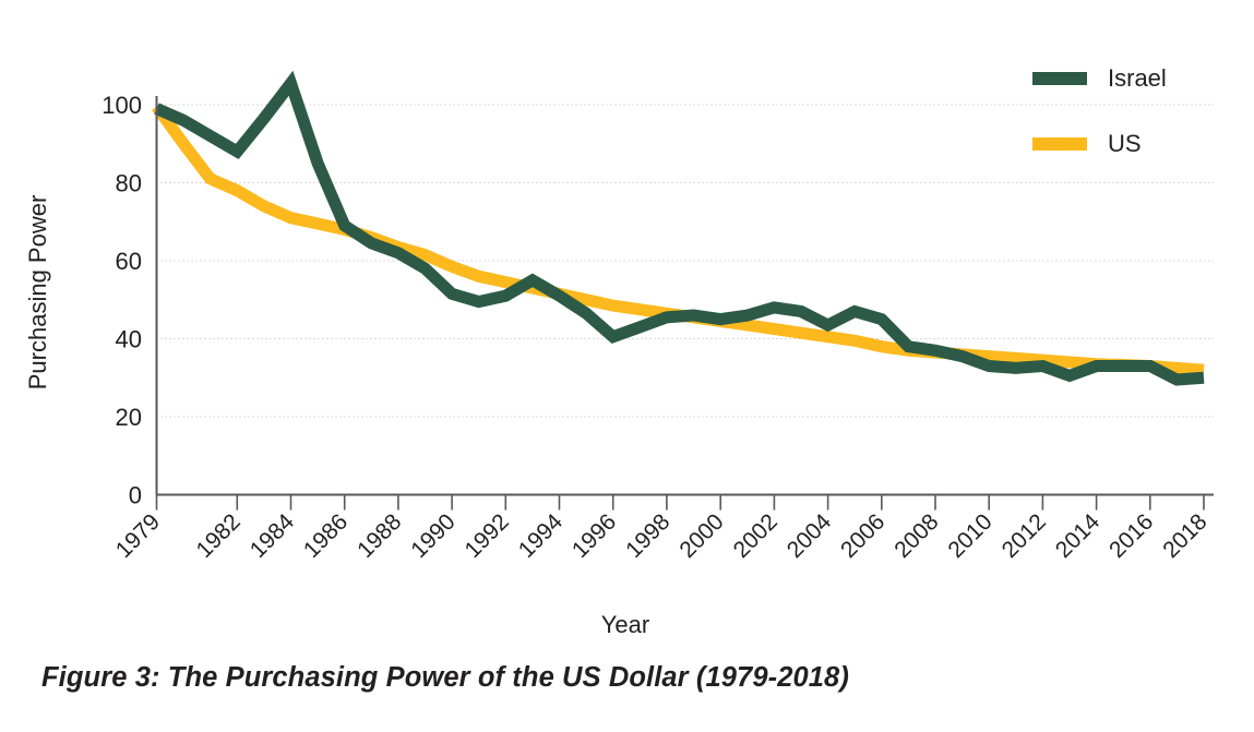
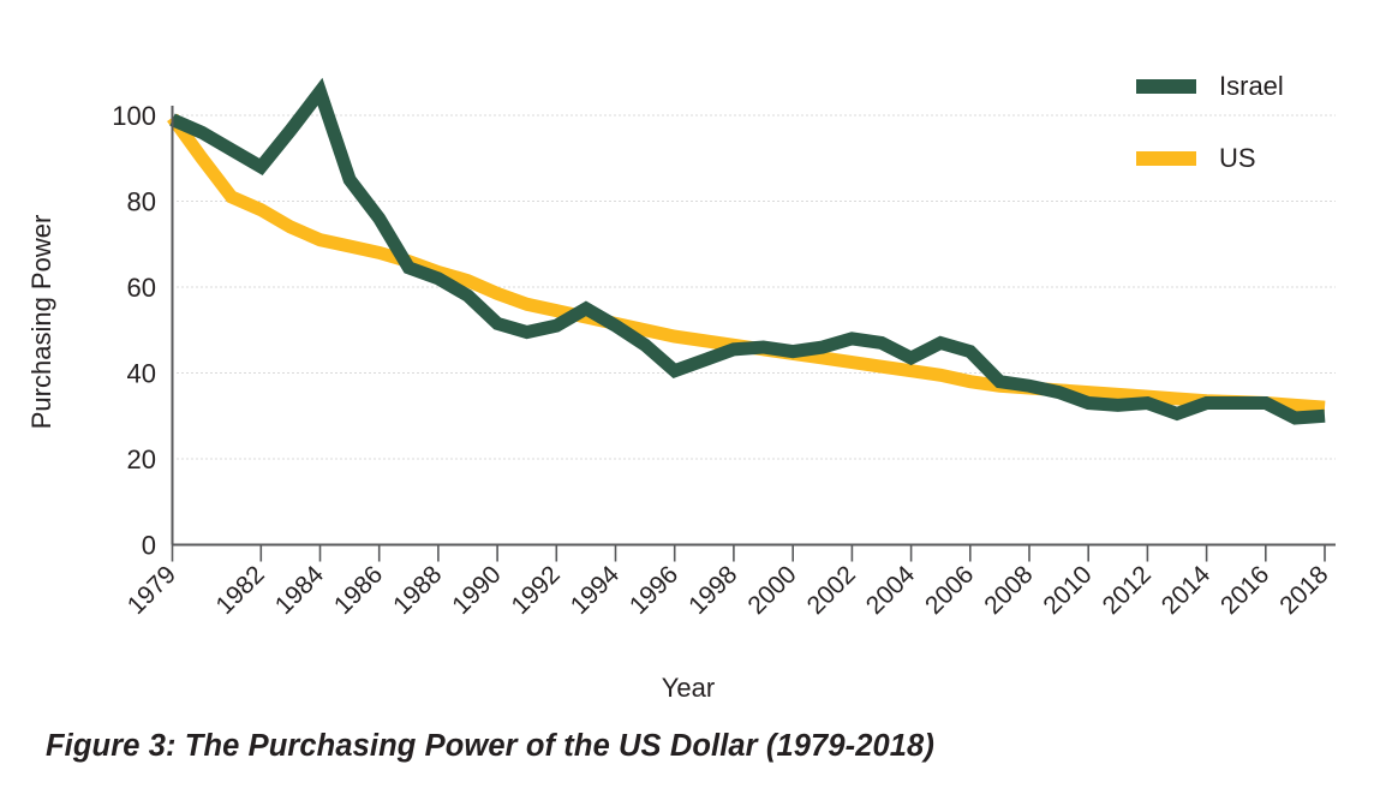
Israel/1986: 69 -> 76
